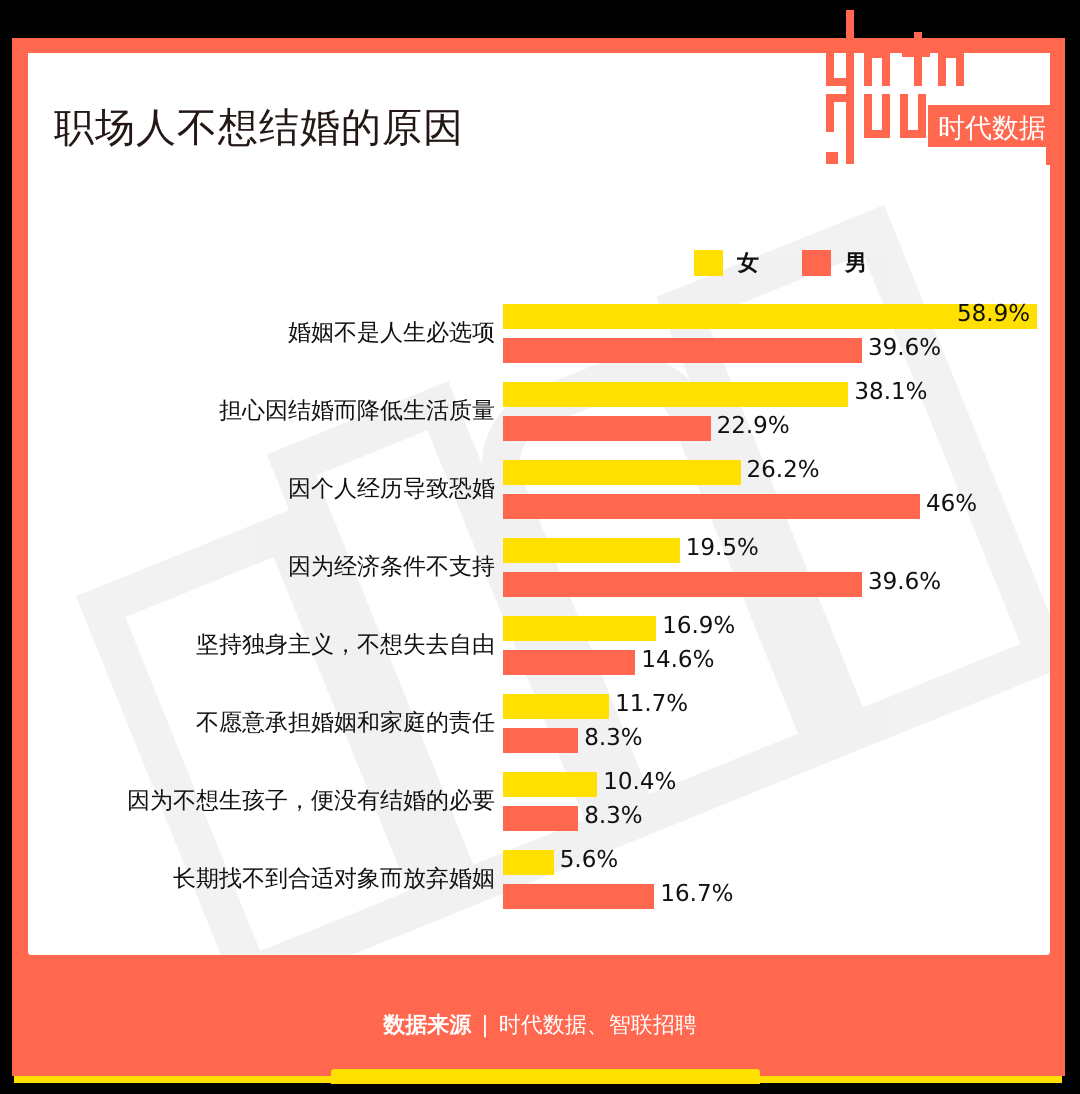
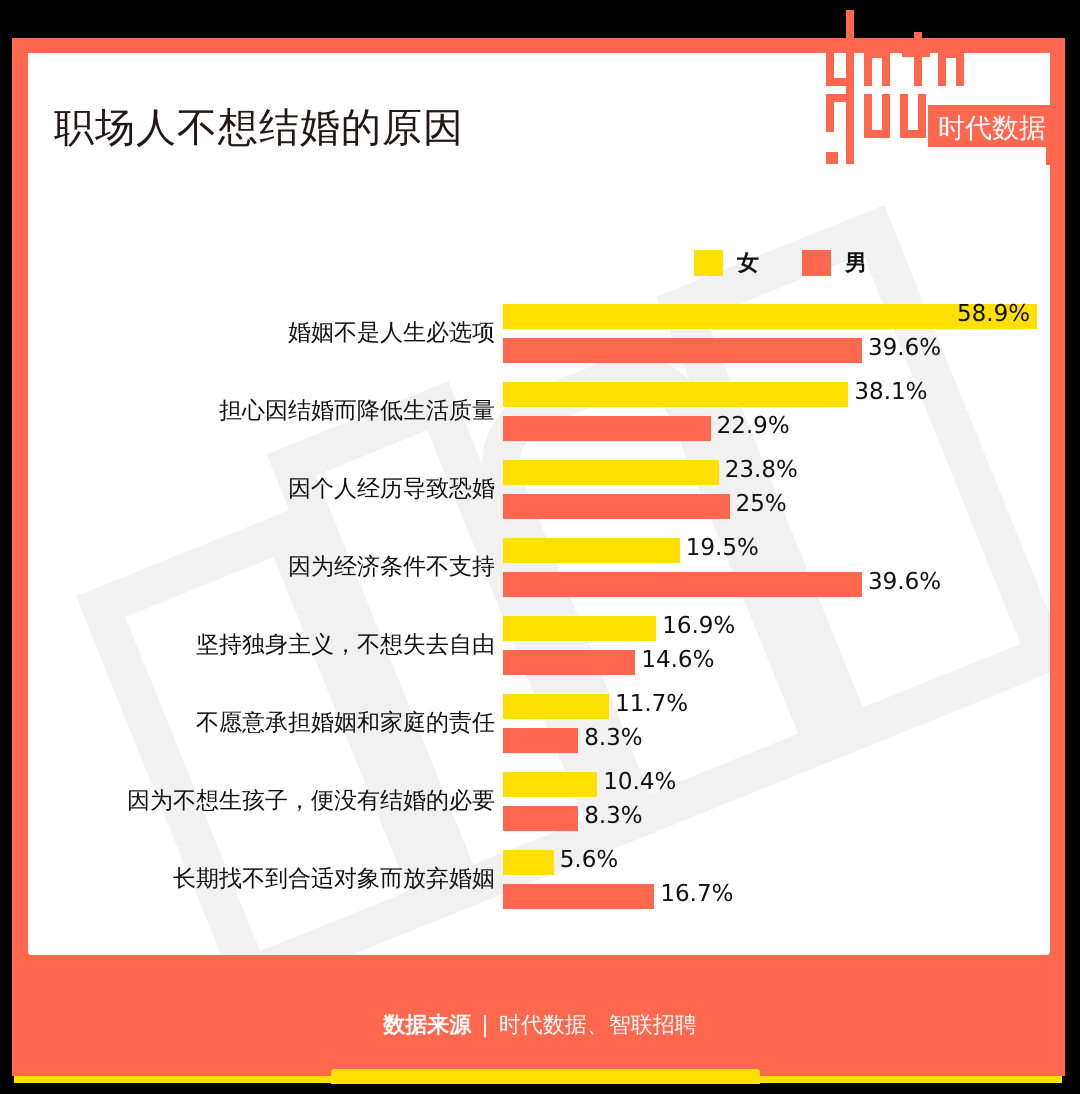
女/因个人经历导致恐婚: 26.2% -> 23.8%
男/因个人经历导致恐婚: 46% -> 25%
